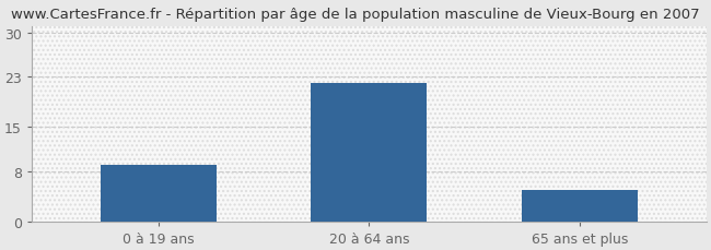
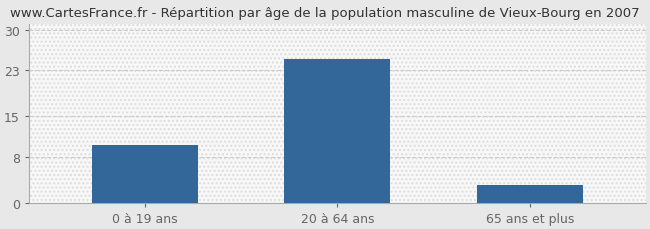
0 à 19 ans: 9 -> 10
20 à 64 ans: 22 -> 25
65 ans et plus: 5 -> 3
